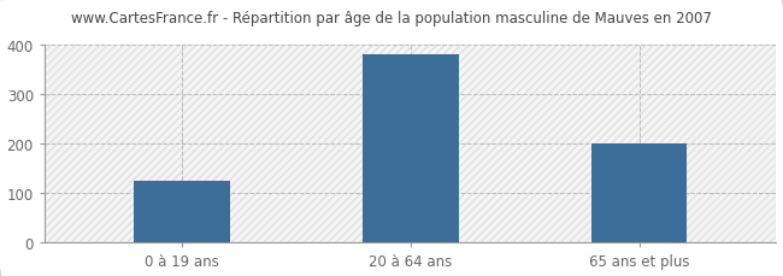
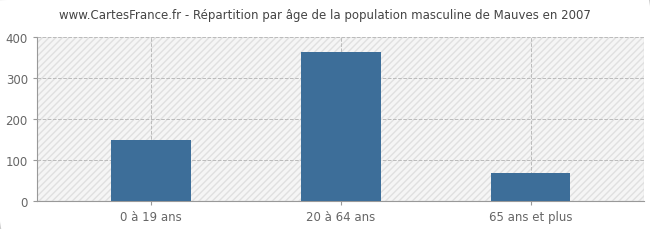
0 à 19 ans: 125 -> 150
20 à 64 ans: 380 -> 365
65 ans et plus: 200 -> 68
